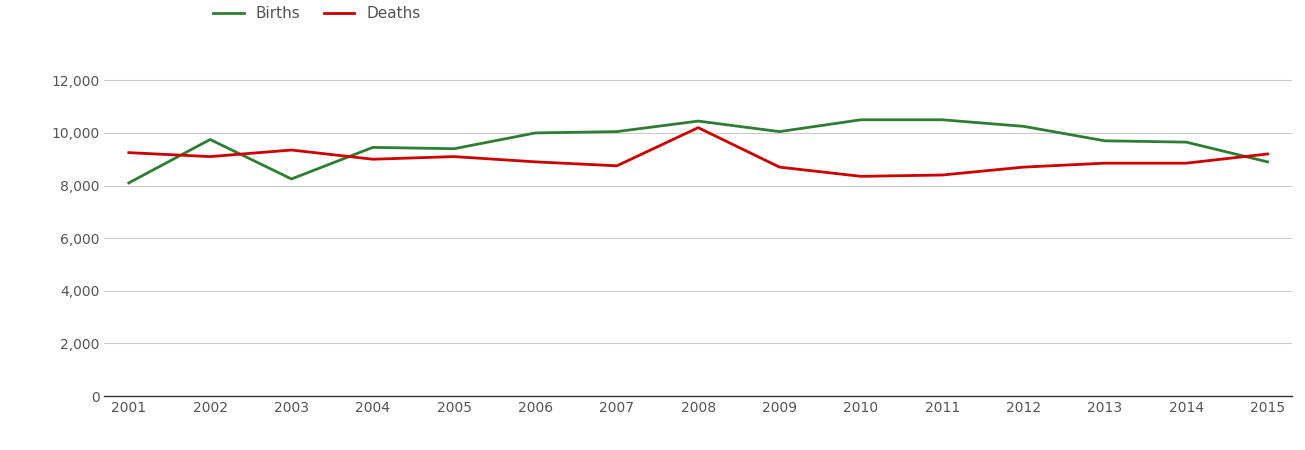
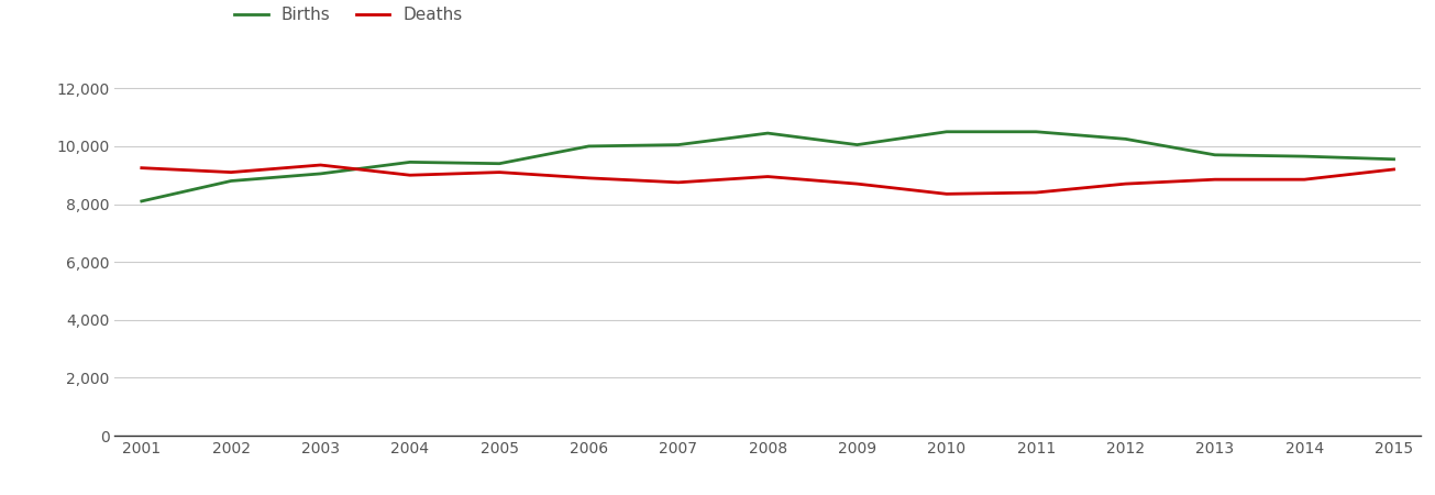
Births/2002: 9,750 -> 8,800
Births/2003: 8,250 -> 9,050
Deaths/2008: 10,200 -> 8,950
Births/2015: 8,900 -> 9,550
